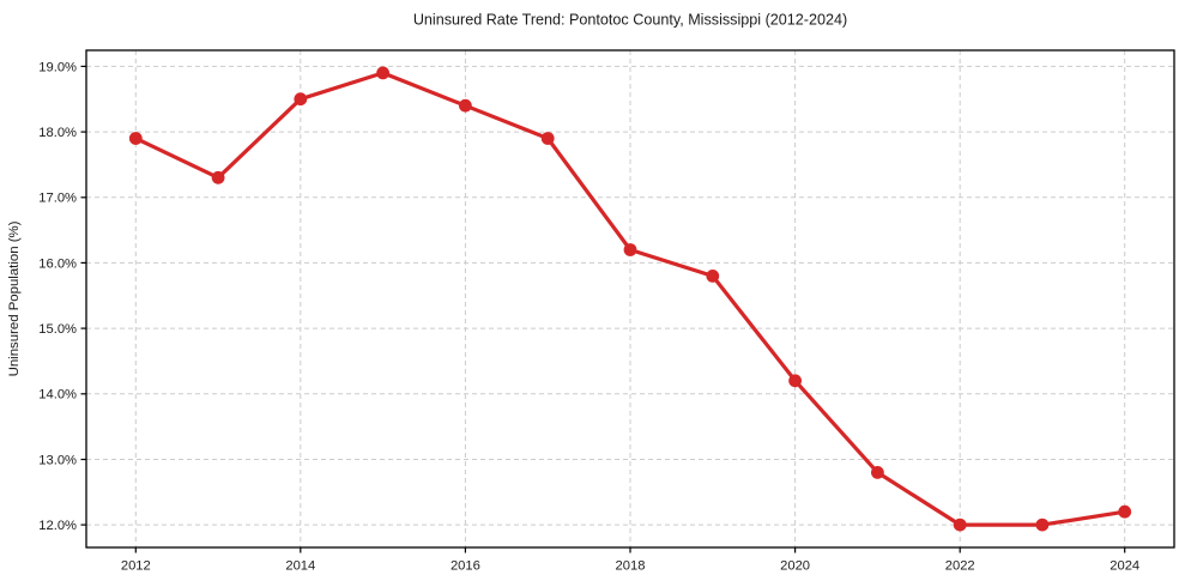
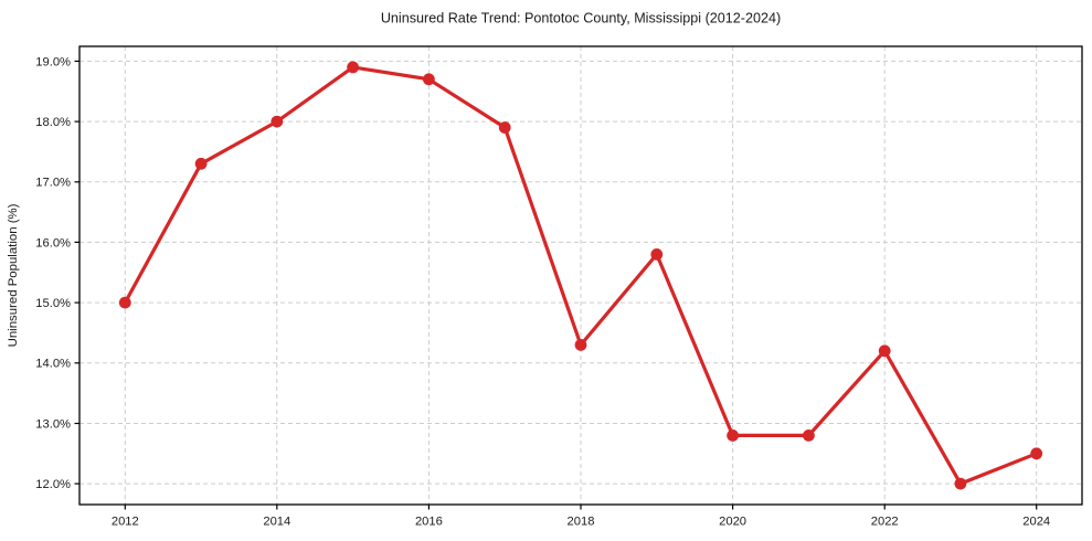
2012: 17.9% -> 15.0%
2014: 18.5% -> 18.0%
2016: 18.4% -> 18.7%
2018: 16.2% -> 14.3%
2020: 14.2% -> 12.8%
2022: 12.0% -> 14.2%
2024: 12.2% -> 12.5%
